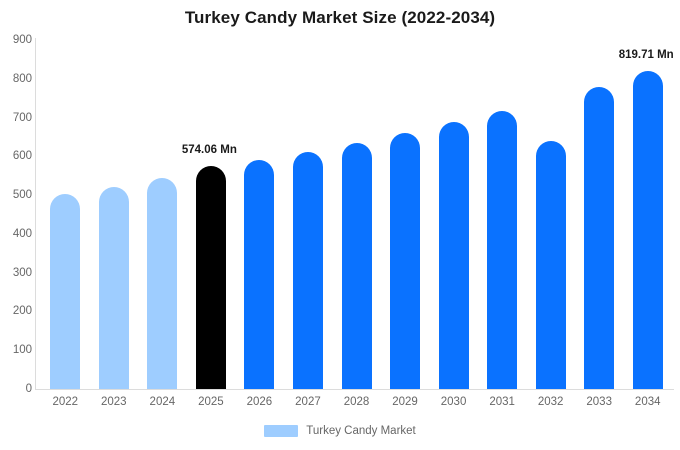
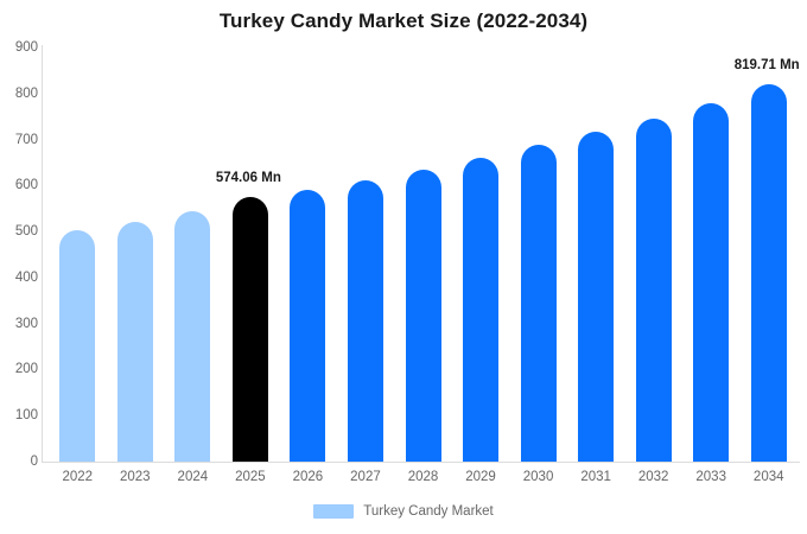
2032: 640 -> 740
